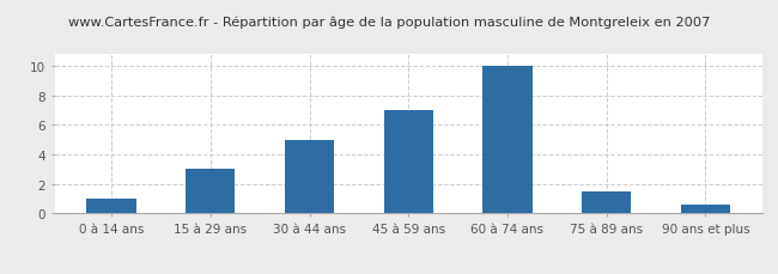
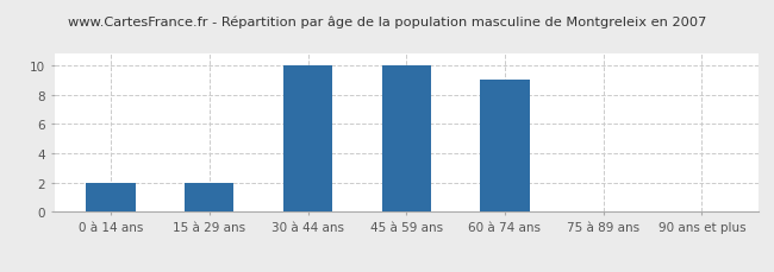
0 à 14 ans: 1.0 -> 2.0
15 à 29 ans: 3.0 -> 2.0
30 à 44 ans: 5.0 -> 10.0
45 à 59 ans: 7.0 -> 10.0
60 à 74 ans: 10.0 -> 9.0
75 à 89 ans: 1.5 -> 0.1
90 ans et plus: 0.6 -> 0.1
